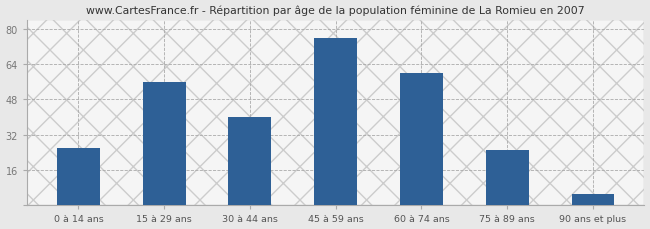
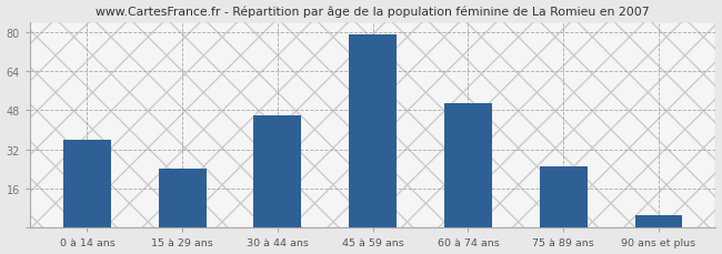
0 à 14 ans: 26 -> 36
15 à 29 ans: 56 -> 24
30 à 44 ans: 40 -> 46
45 à 59 ans: 76 -> 79
60 à 74 ans: 60 -> 51
